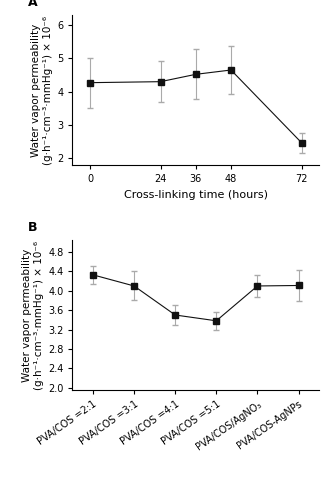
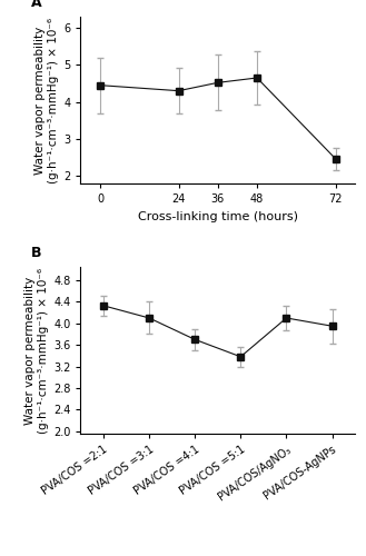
0: 4.27 -> 4.45
PVA/COS =4:1: 3.50 -> 3.70
PVA/COS-AgNPs: 4.11 -> 3.95
